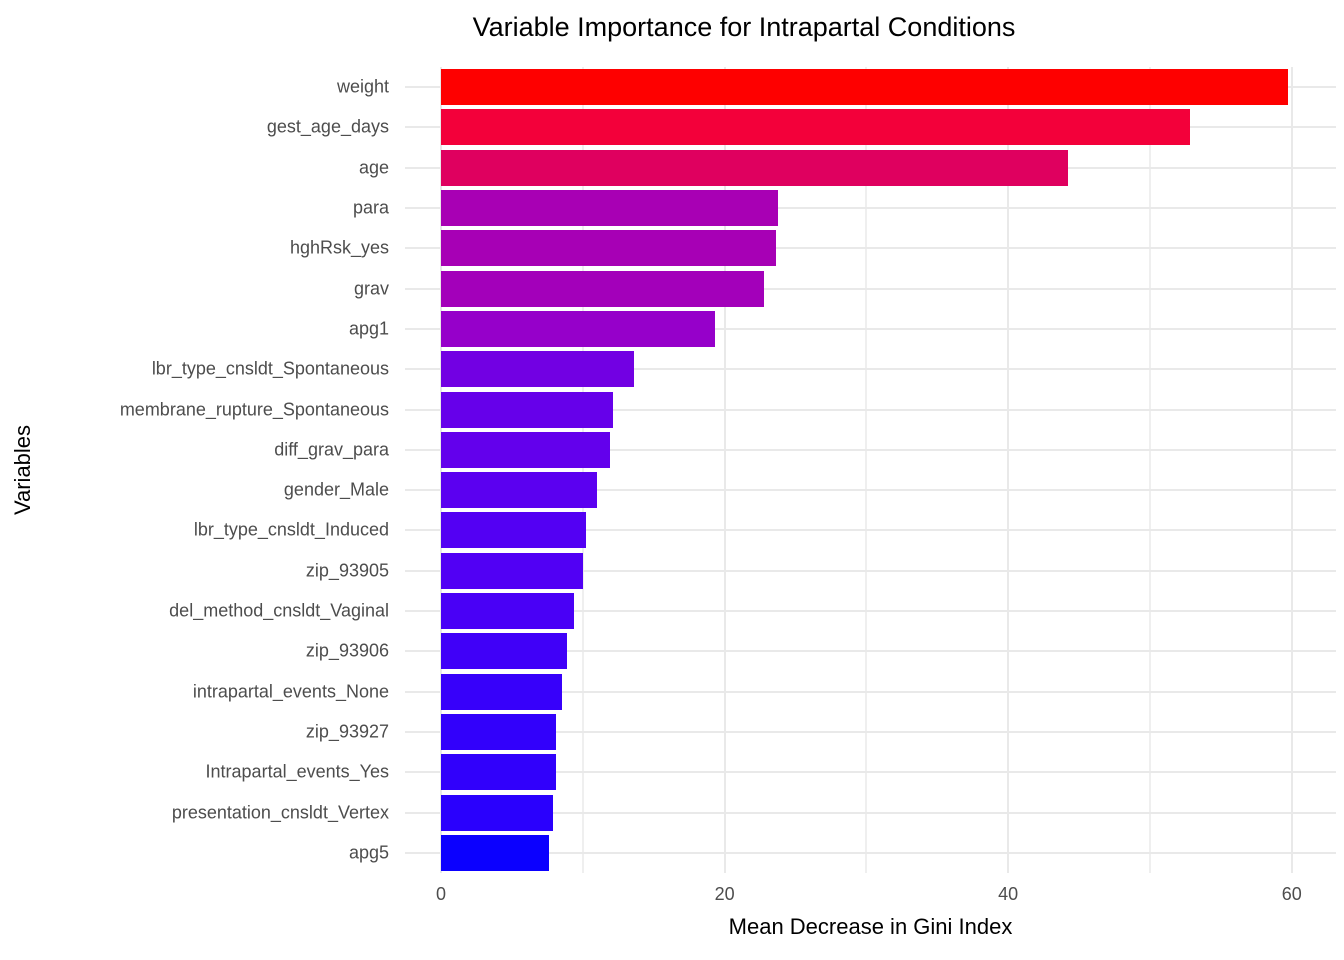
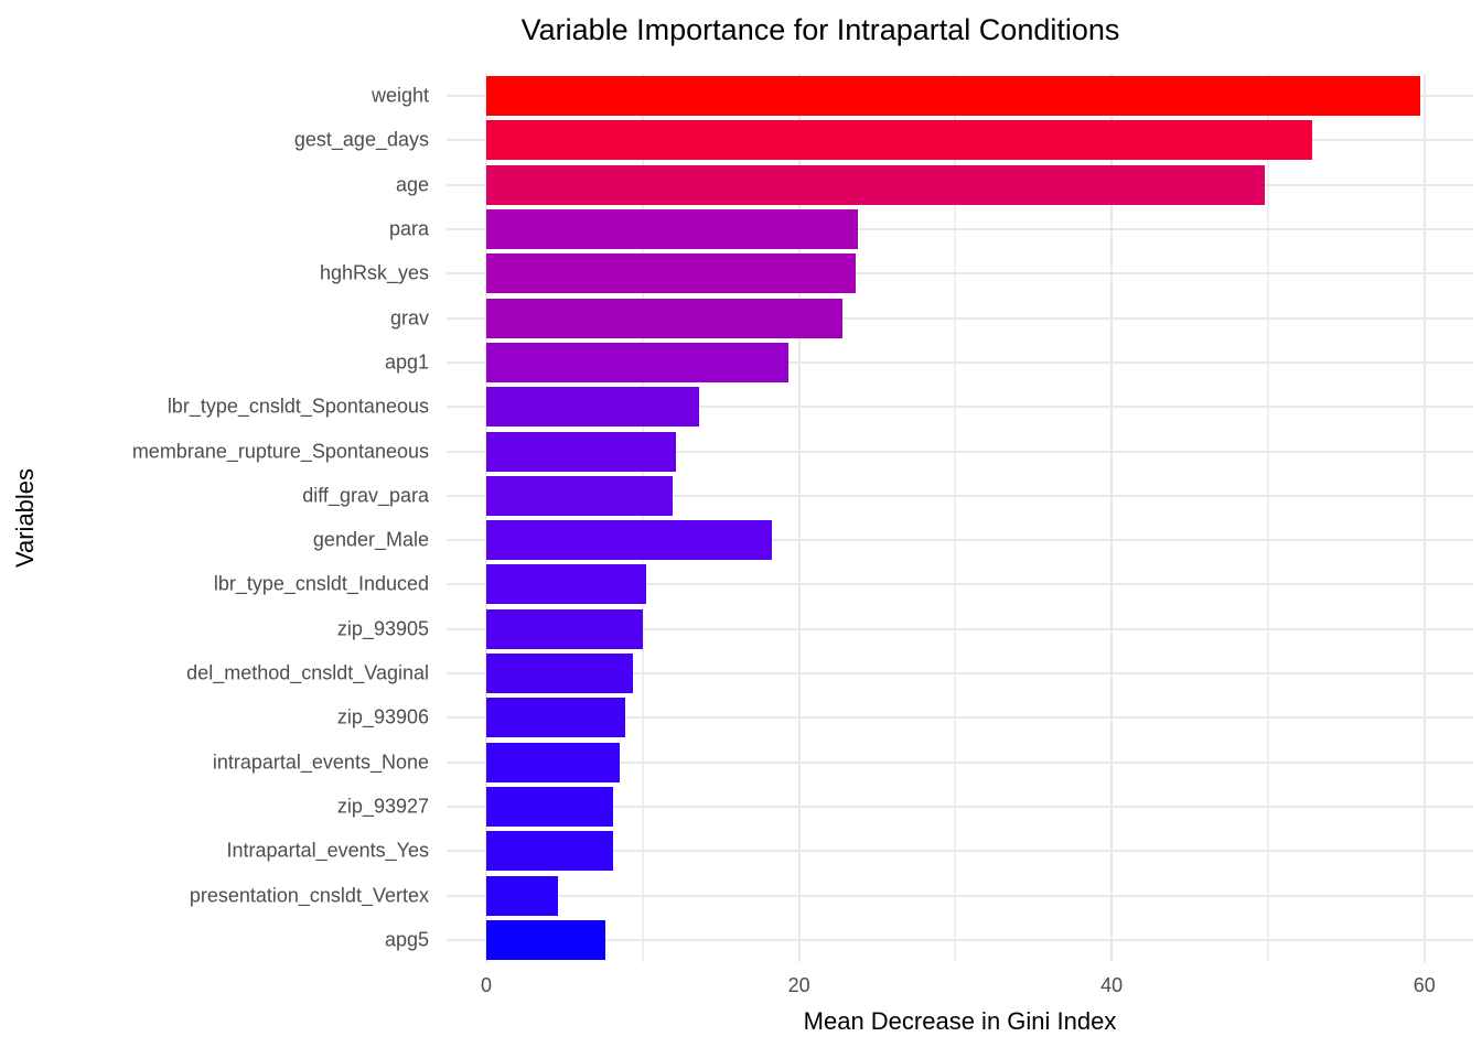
age: 44.2 -> 49.8
gender_Male: 11.0 -> 18.3
presentation_cnsldt_Vertex: 7.9 -> 4.6
